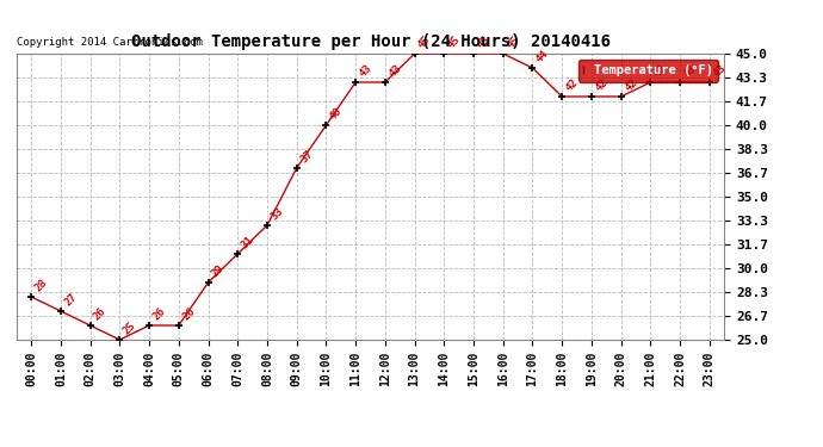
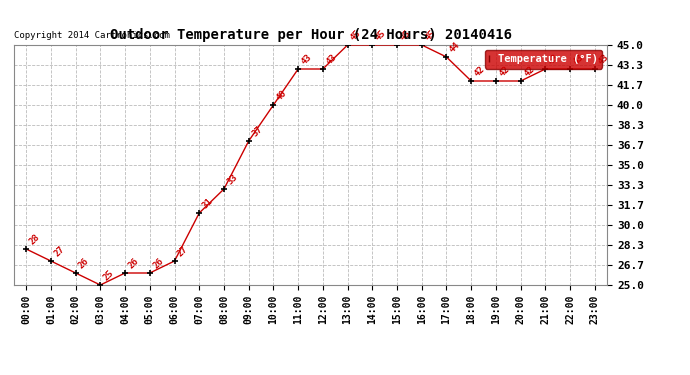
06:00: 29 -> 27
